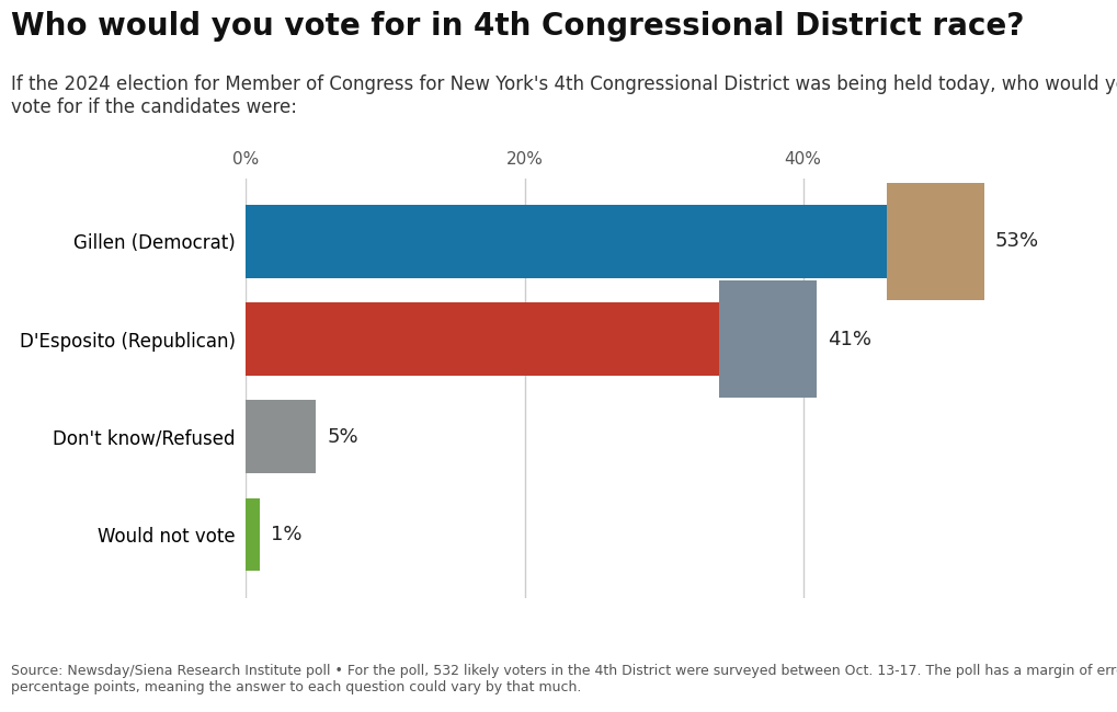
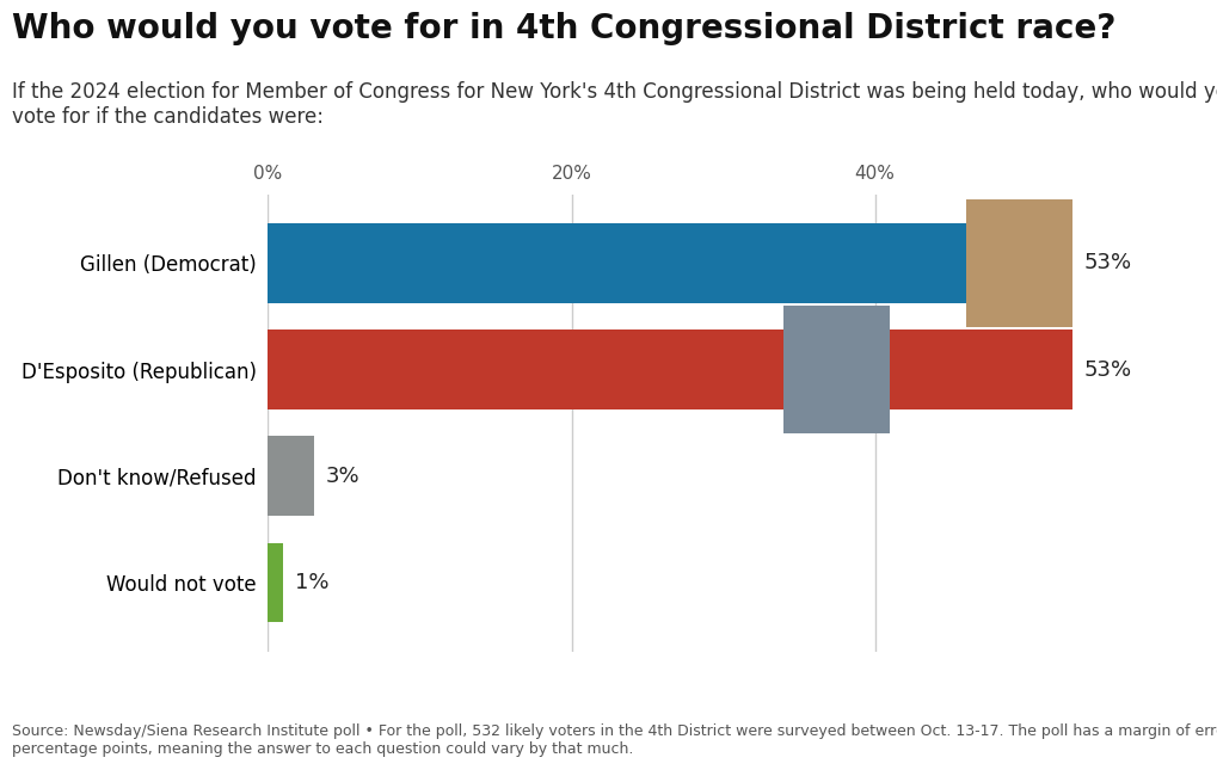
D'Esposito (Republican): 41% -> 53%
Don't know/Refused: 5% -> 3%
